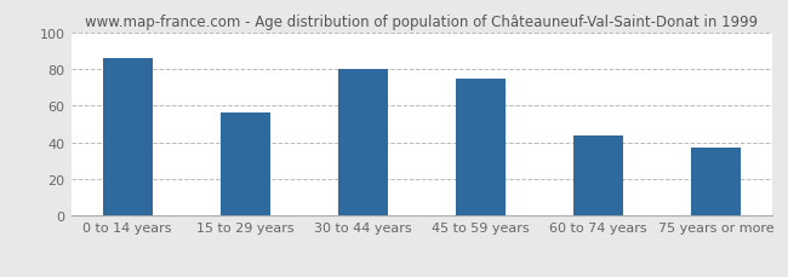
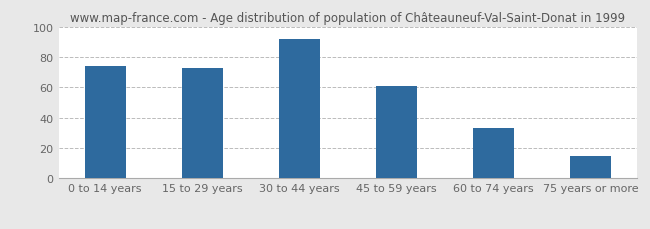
0 to 14 years: 86 -> 74
15 to 29 years: 56 -> 73
30 to 44 years: 80 -> 92
45 to 59 years: 75 -> 61
60 to 74 years: 44 -> 33
75 years or more: 37 -> 15
